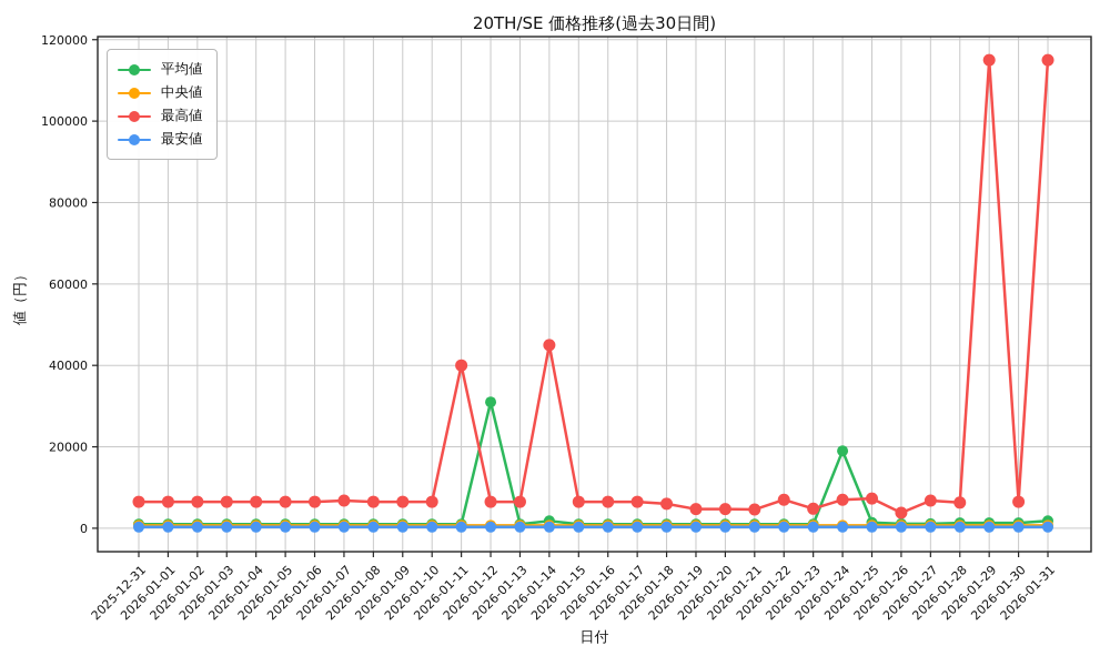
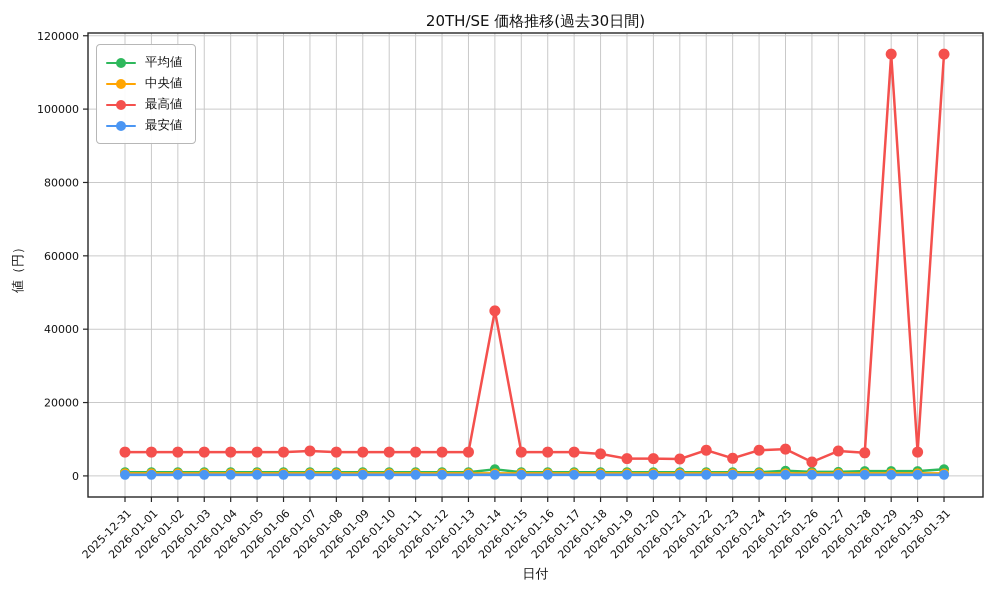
最高値/2026-01-11: 40000 -> 6000
平均値/2026-01-12: 31000 -> 1000
平均値/2026-01-24: 19000 -> 1000
